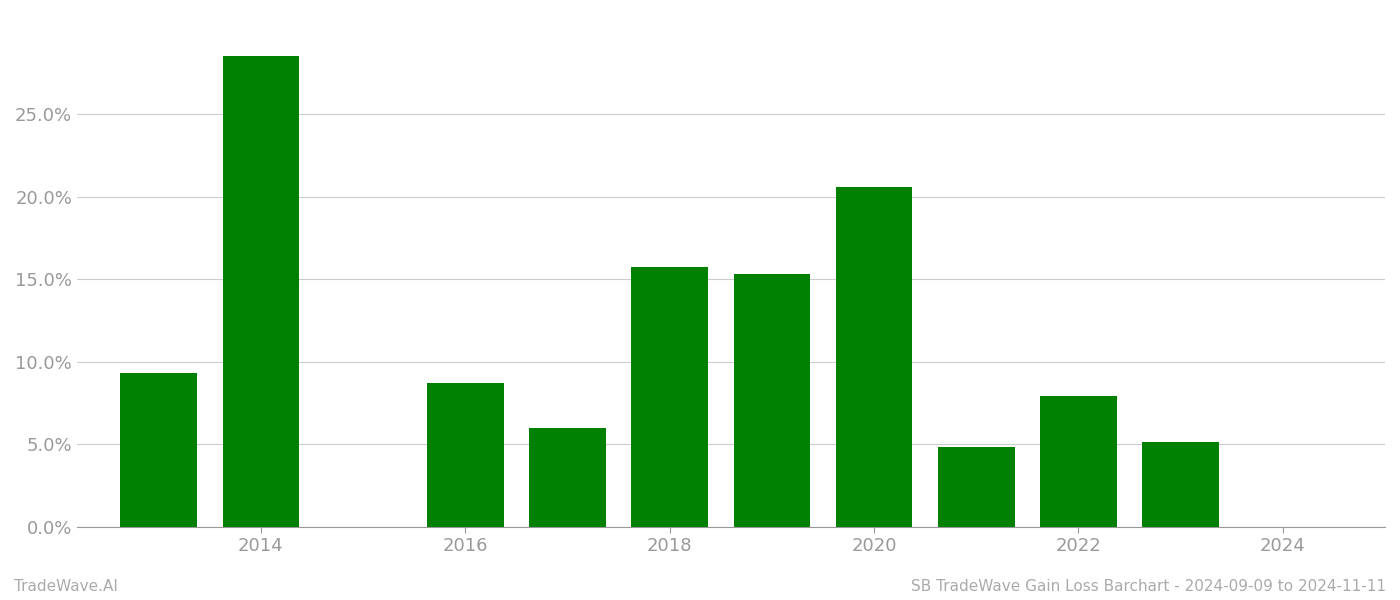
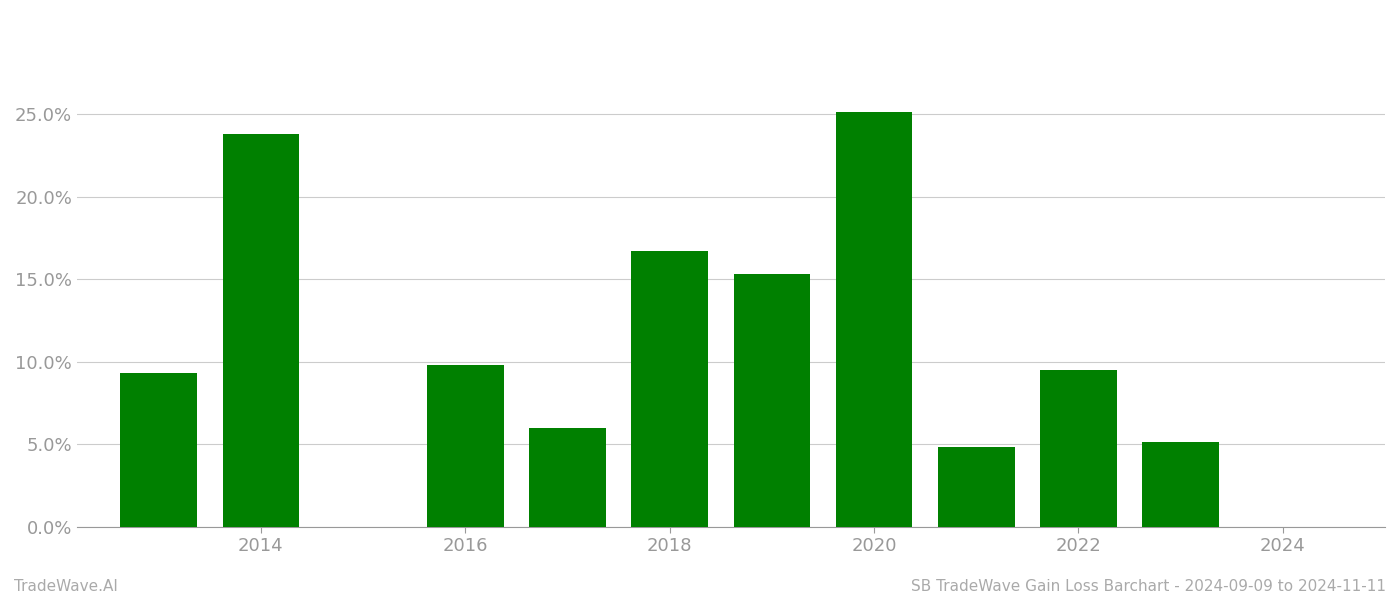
2014: 28.5% -> 23.8%
2016: 8.7% -> 9.8%
2018: 15.7% -> 16.7%
2020: 20.6% -> 25.1%
2022: 7.9% -> 9.5%
